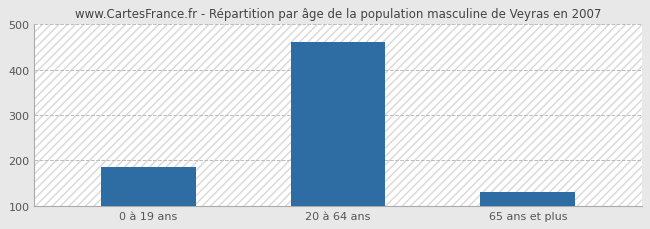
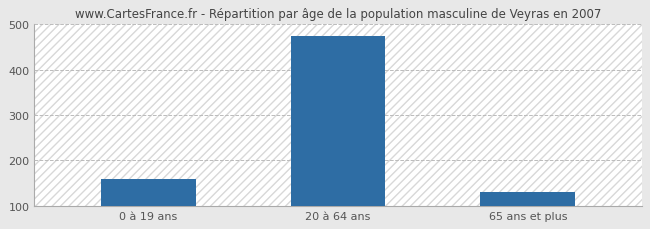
0 à 19 ans: 185 -> 160
20 à 64 ans: 460 -> 475
